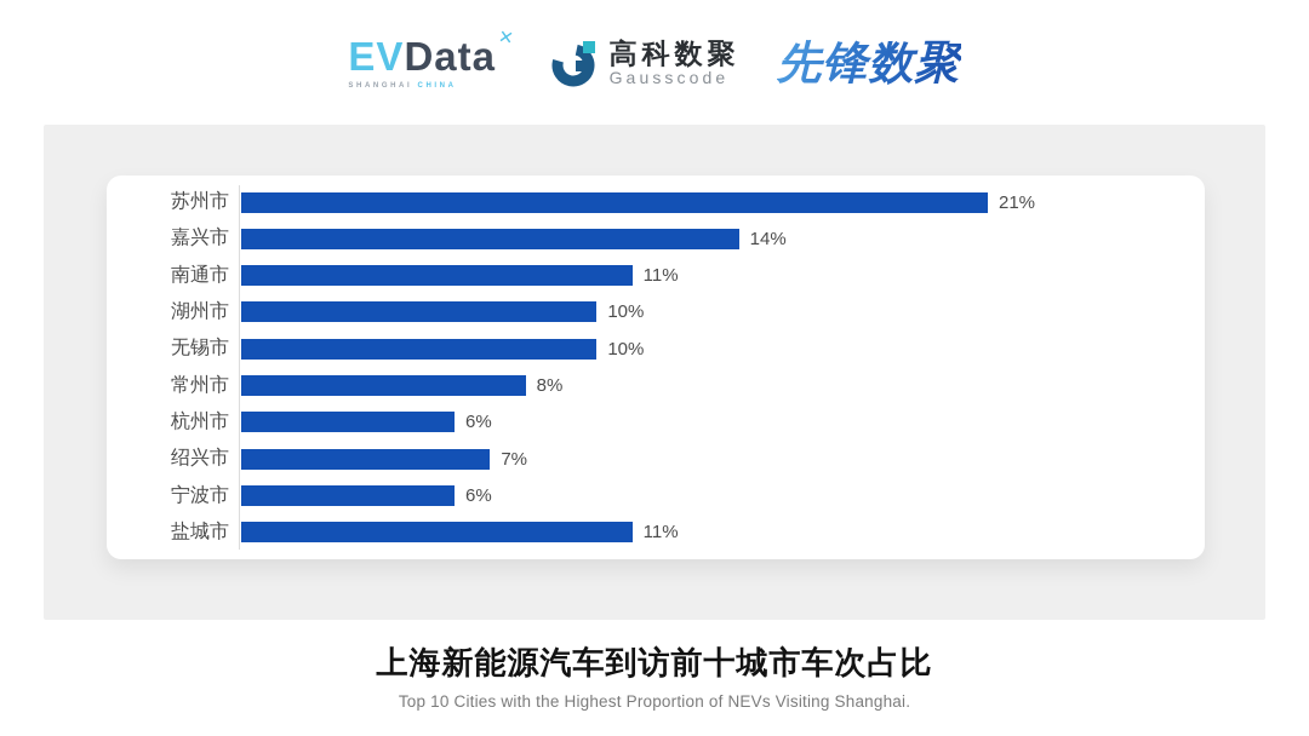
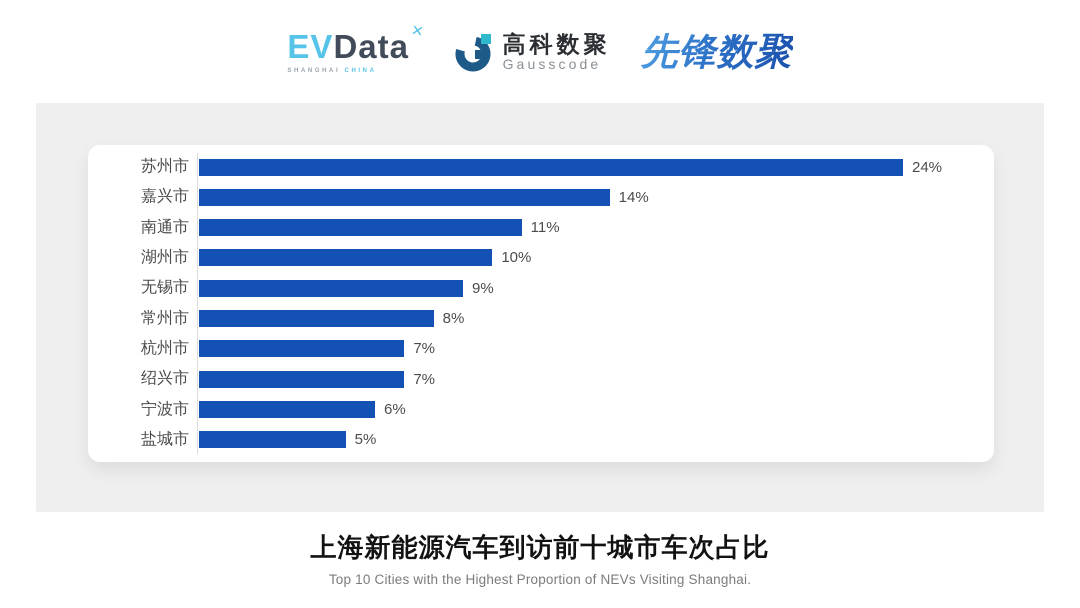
苏州市: 21% -> 24%
无锡市: 10% -> 9%
杭州市: 6% -> 7%
盐城市: 11% -> 5%
